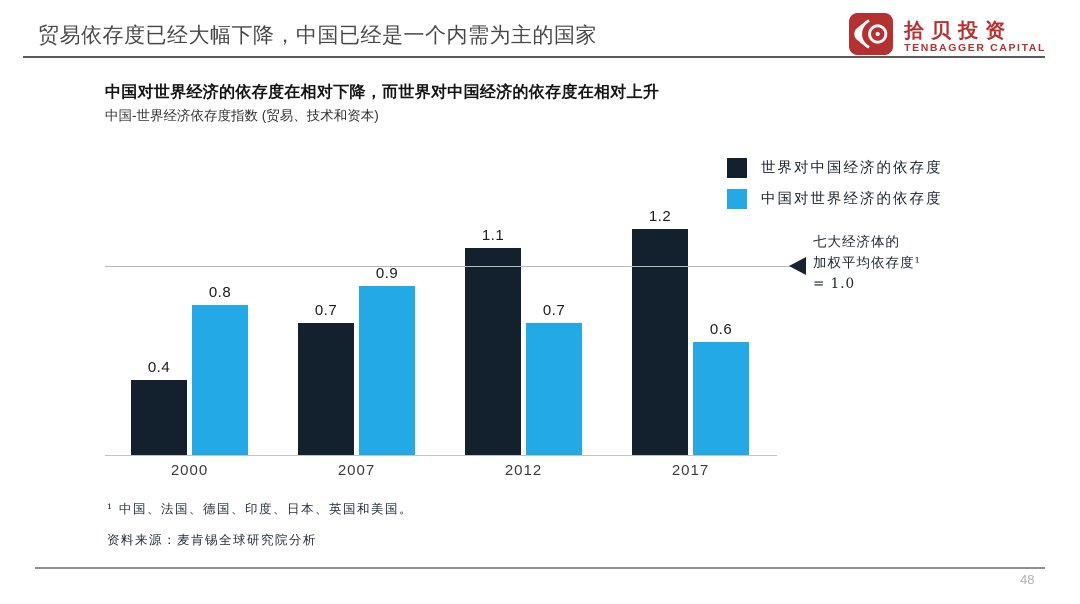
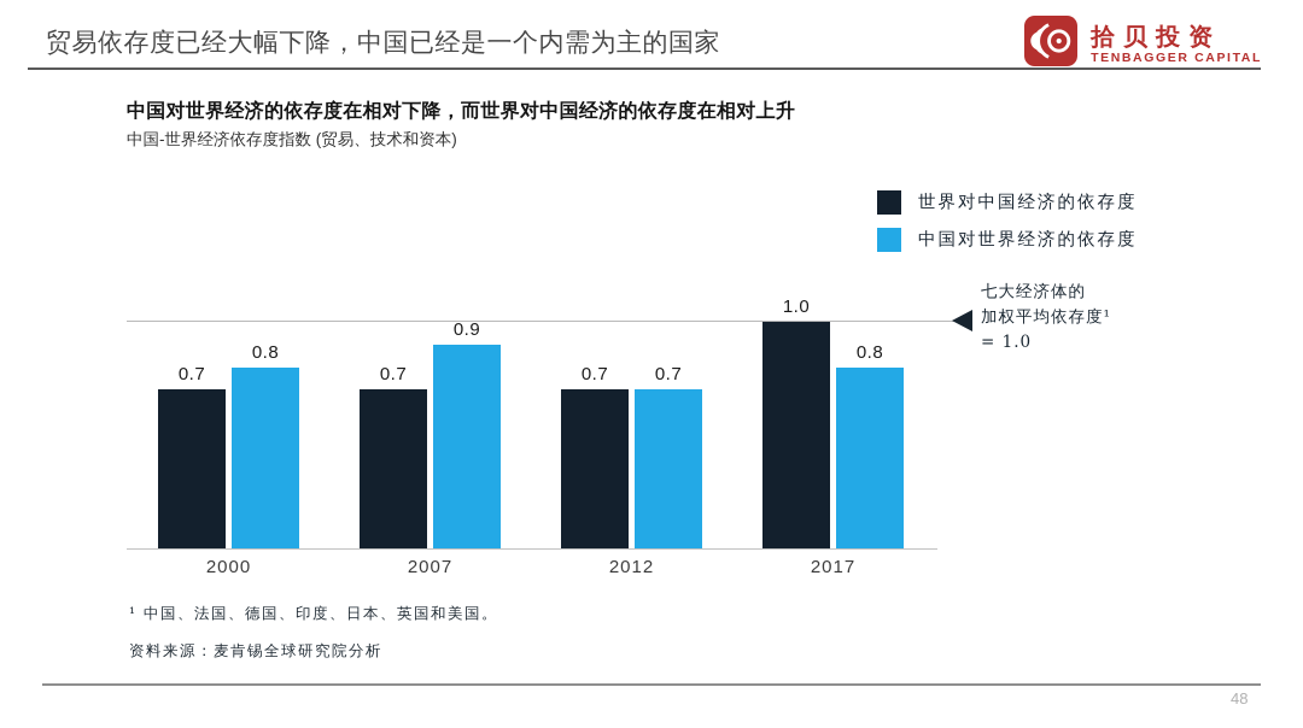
世界对中国经济的依存度/2000: 0.4 -> 0.7
世界对中国经济的依存度/2012: 1.1 -> 0.7
世界对中国经济的依存度/2017: 1.2 -> 1.0
中国对世界经济的依存度/2017: 0.6 -> 0.8
